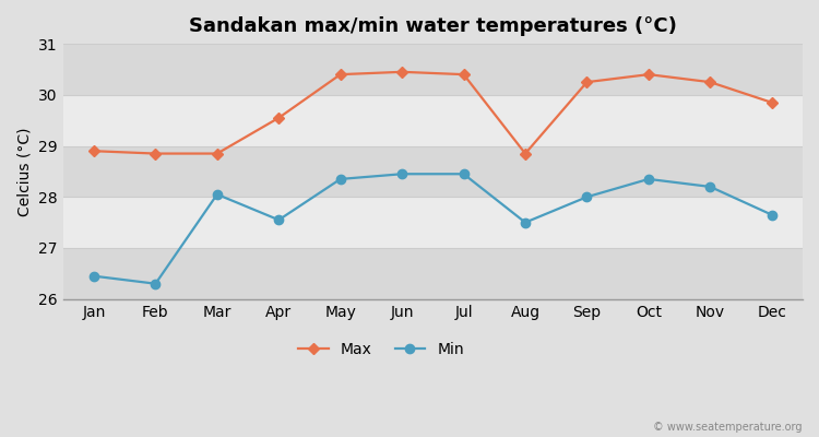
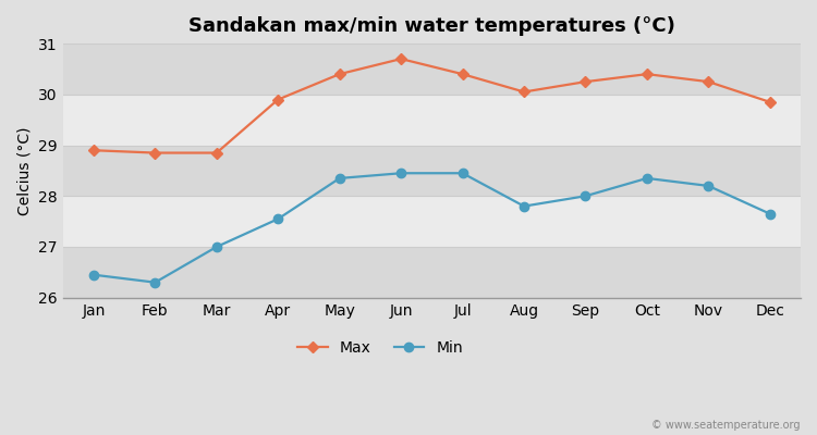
Min/Mar: 28.05 -> 27.00
Max/Apr: 29.55 -> 29.90
Max/Jun: 30.45 -> 30.70
Max/Aug: 28.85 -> 30.05
Min/Aug: 27.50 -> 27.80
